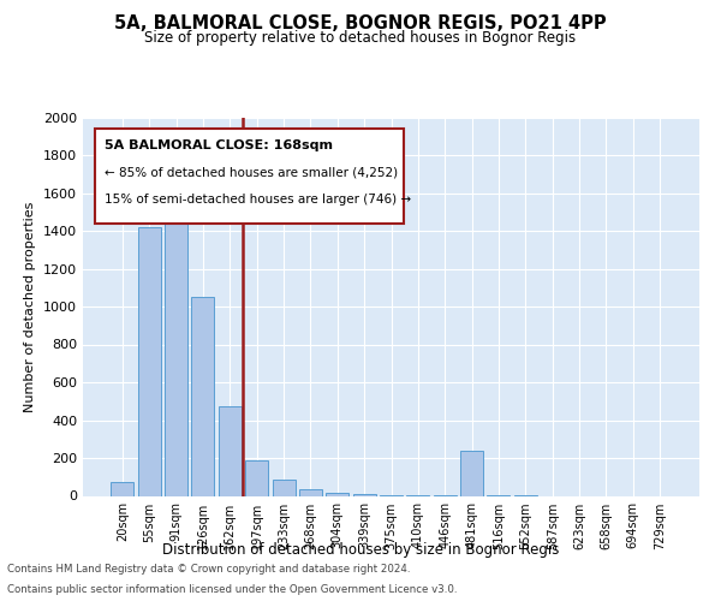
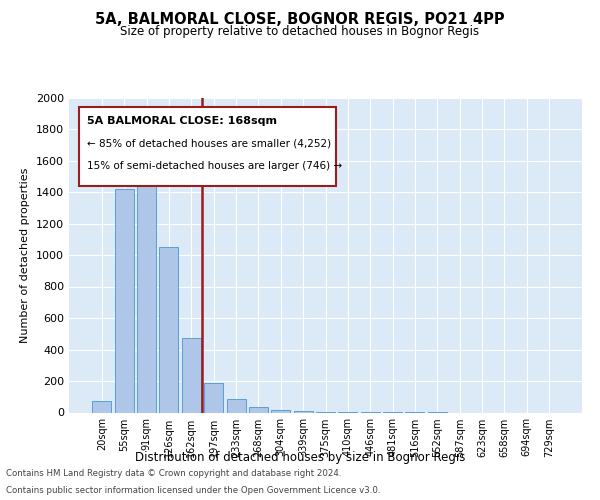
481sqm: 240 -> 0
